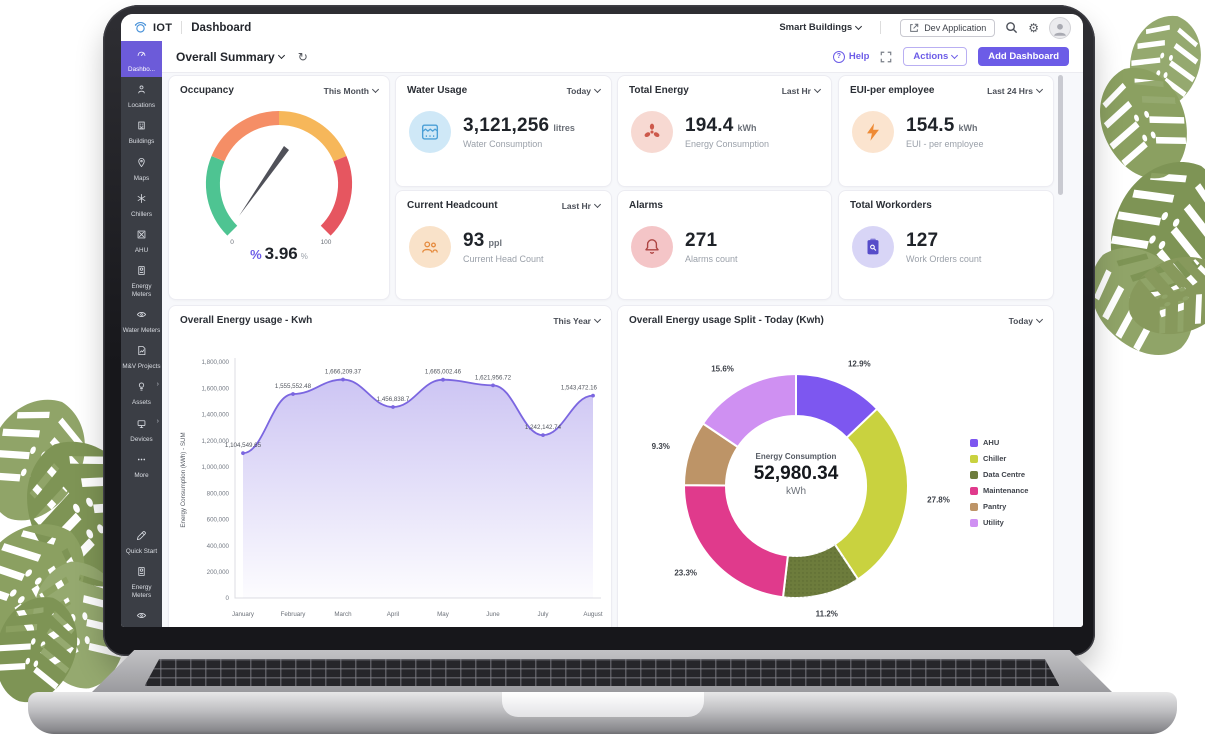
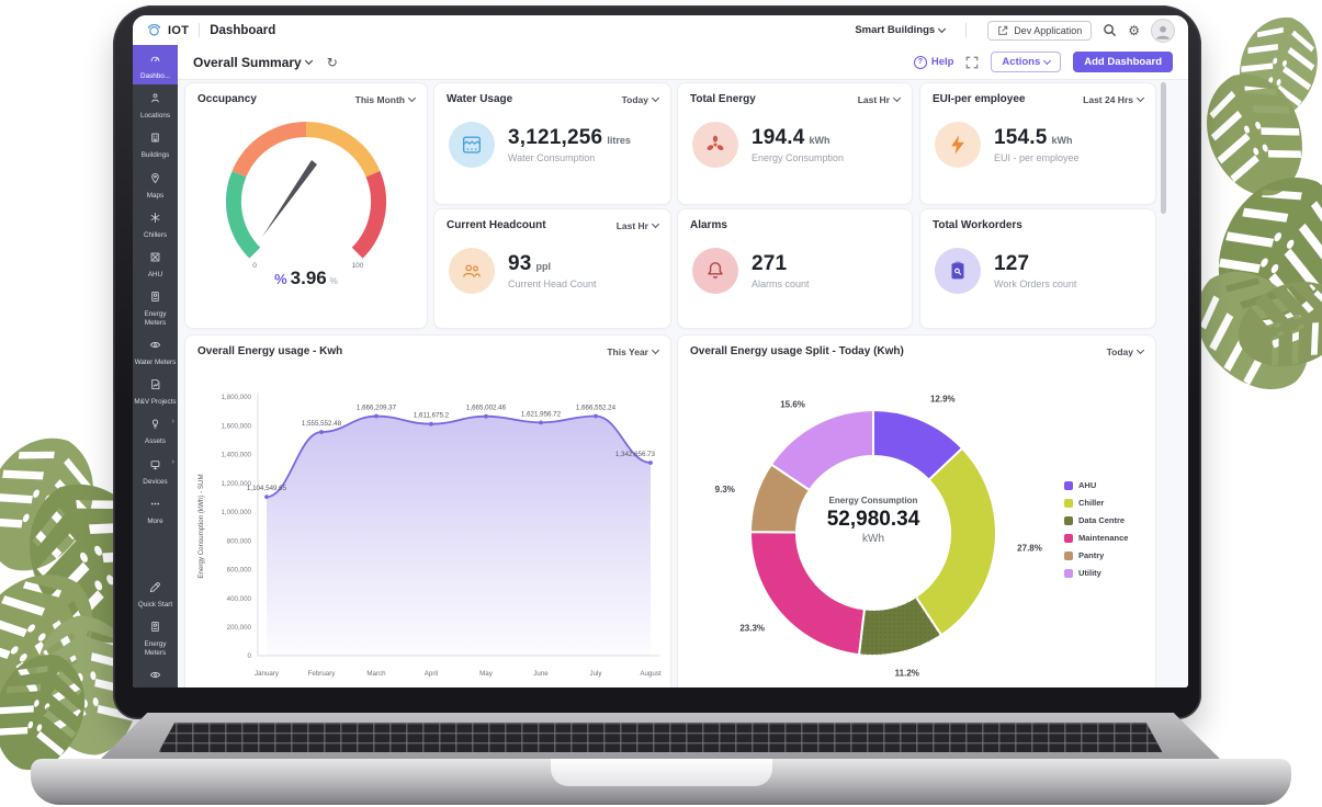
Overall Energy usage - Kwh/April: 1,456,838.7 -> 1,611,675.2
Overall Energy usage - Kwh/July: 1,242,142.74 -> 1,666,552.24
Overall Energy usage - Kwh/August: 1,543,472.16 -> 1,342,656.73
